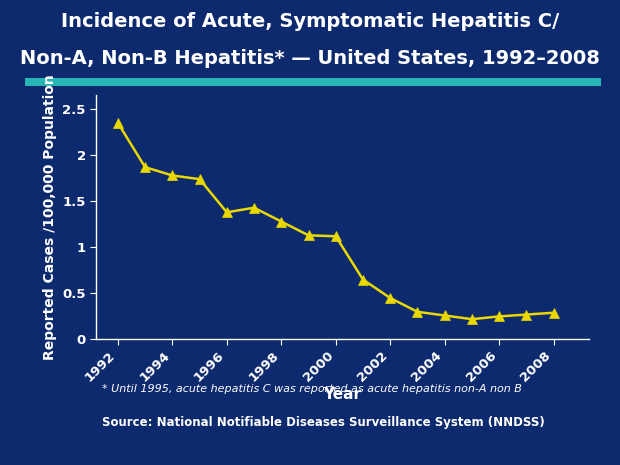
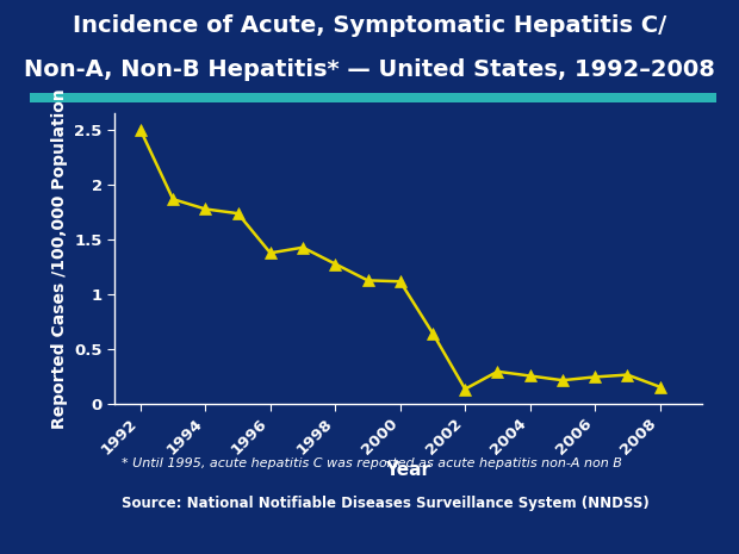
1992: 2.35 -> 2.50
2002: 0.45 -> 0.14
2008: 0.29 -> 0.16
